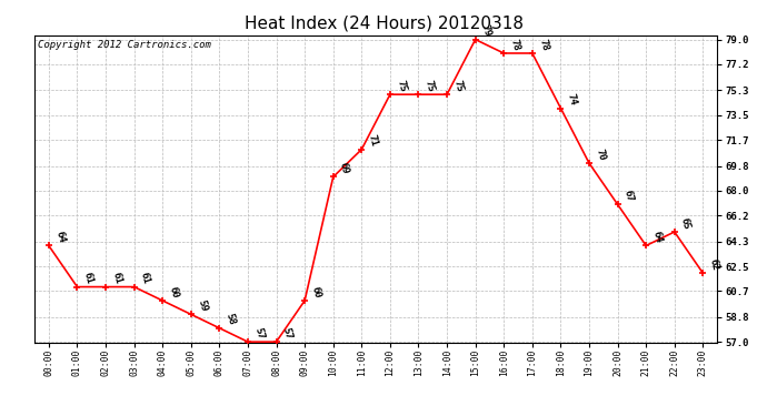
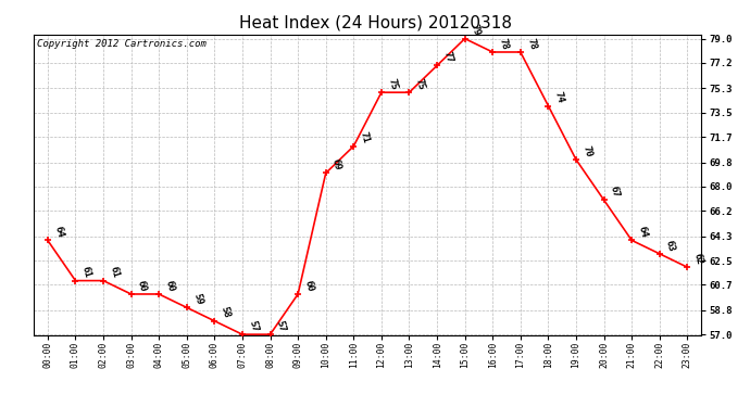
03:00: 61 -> 60
14:00: 75 -> 77
22:00: 65 -> 63
